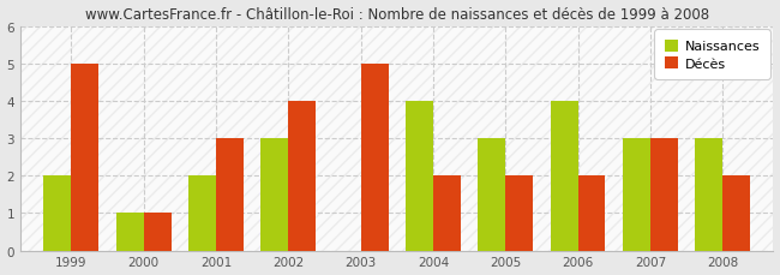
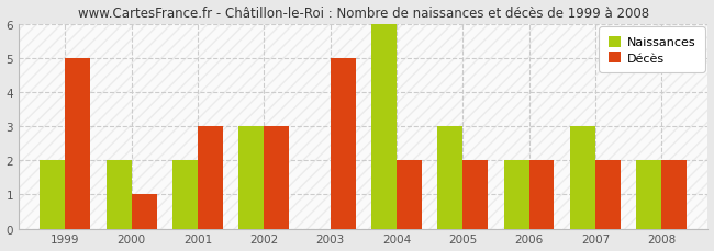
Naissances/2000: 1 -> 2
Décès/2002: 4 -> 3
Naissances/2004: 4 -> 6
Naissances/2006: 4 -> 2
Décès/2007: 3 -> 2
Naissances/2008: 3 -> 2
